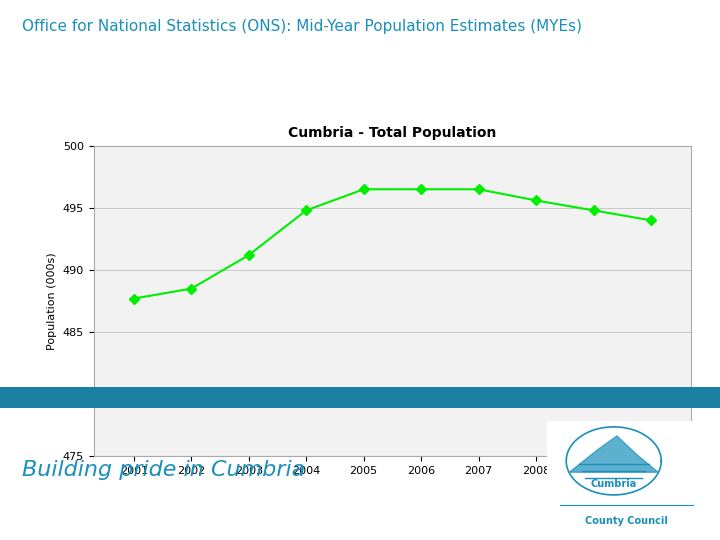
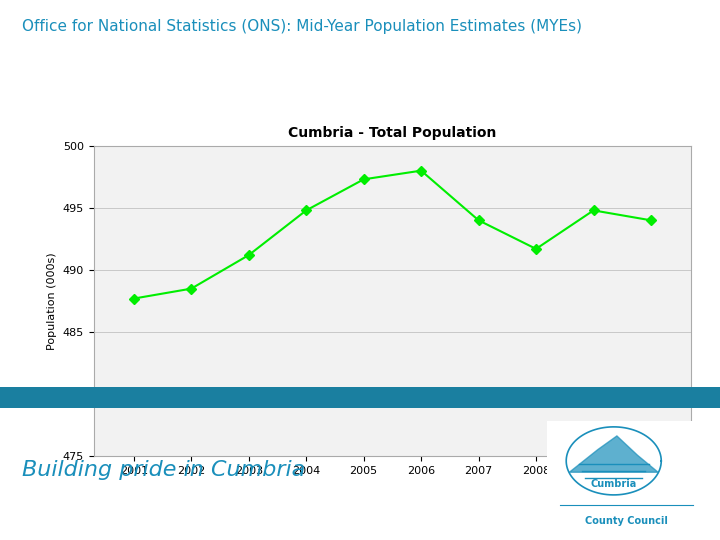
Cumbria - Total Population/2005: 496.5 -> 497.3
Cumbria - Total Population/2006: 496.5 -> 498.0
Cumbria - Total Population/2007: 496.5 -> 494.0
Cumbria - Total Population/2008: 495.6 -> 491.7
